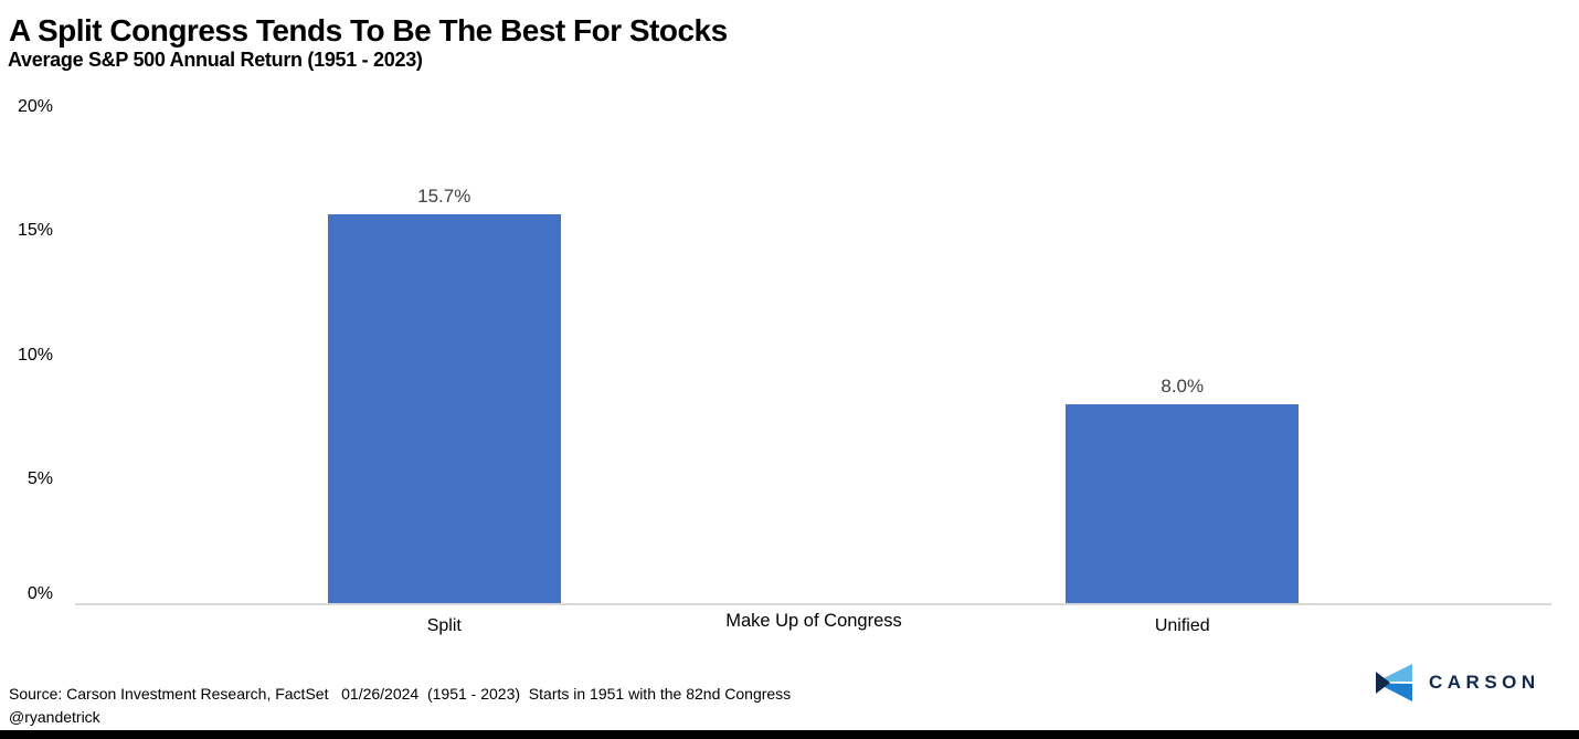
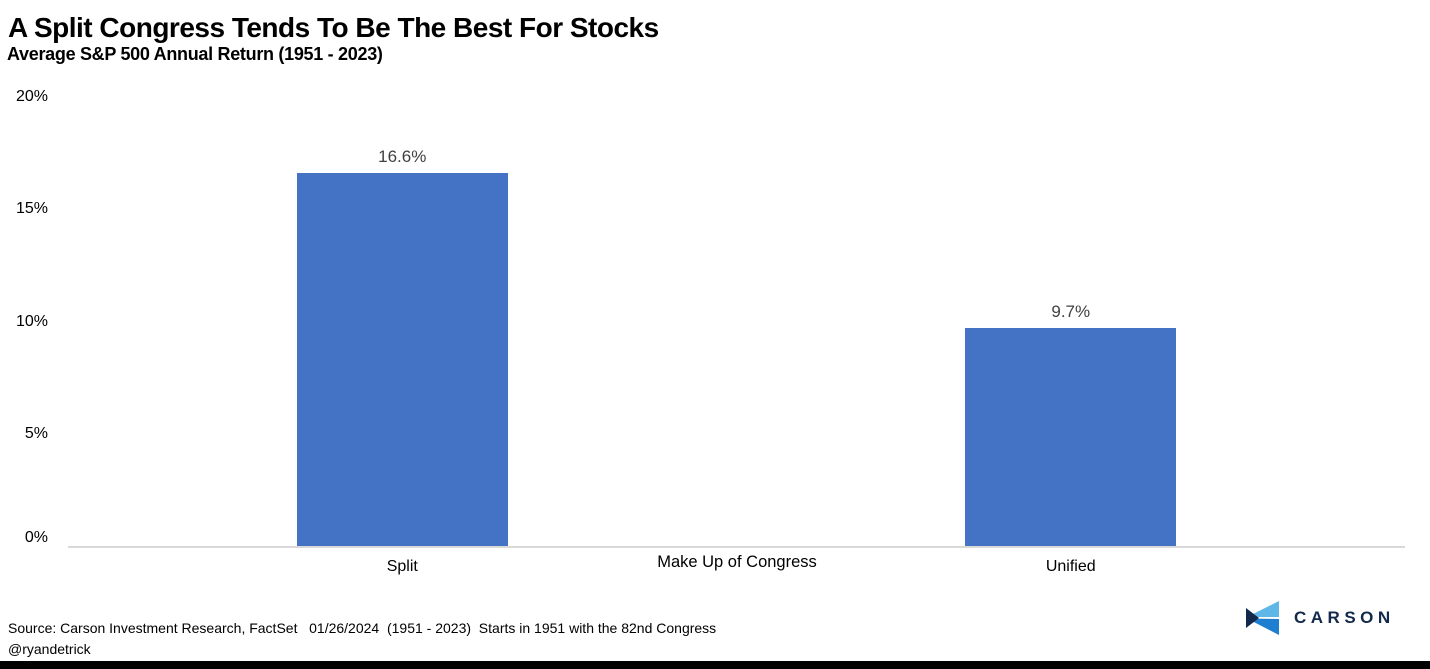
Split: 15.7% -> 16.6%
Unified: 8.0% -> 9.7%
